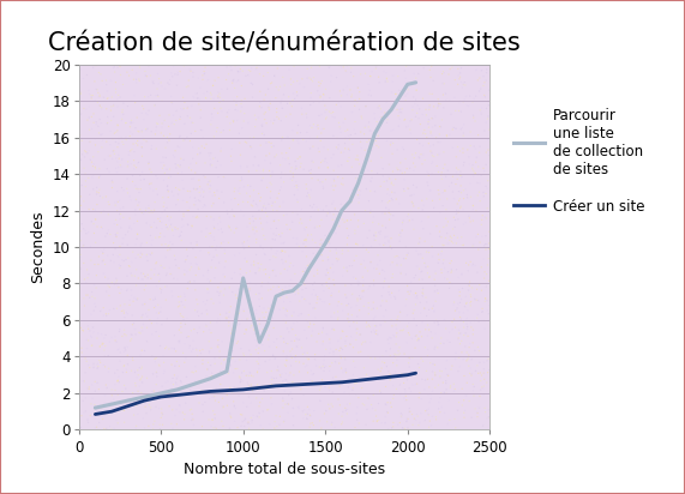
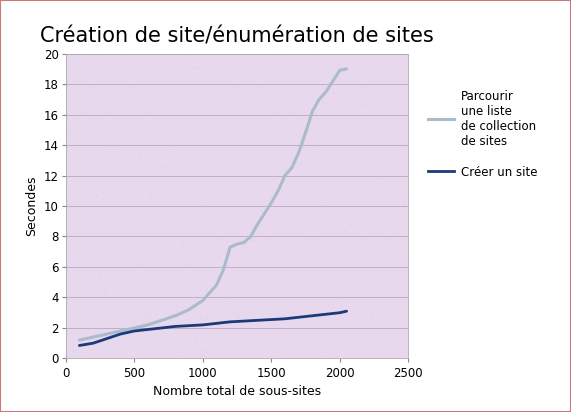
Parcourir une liste de collection de sites/1000: 8.3 -> 3.8
